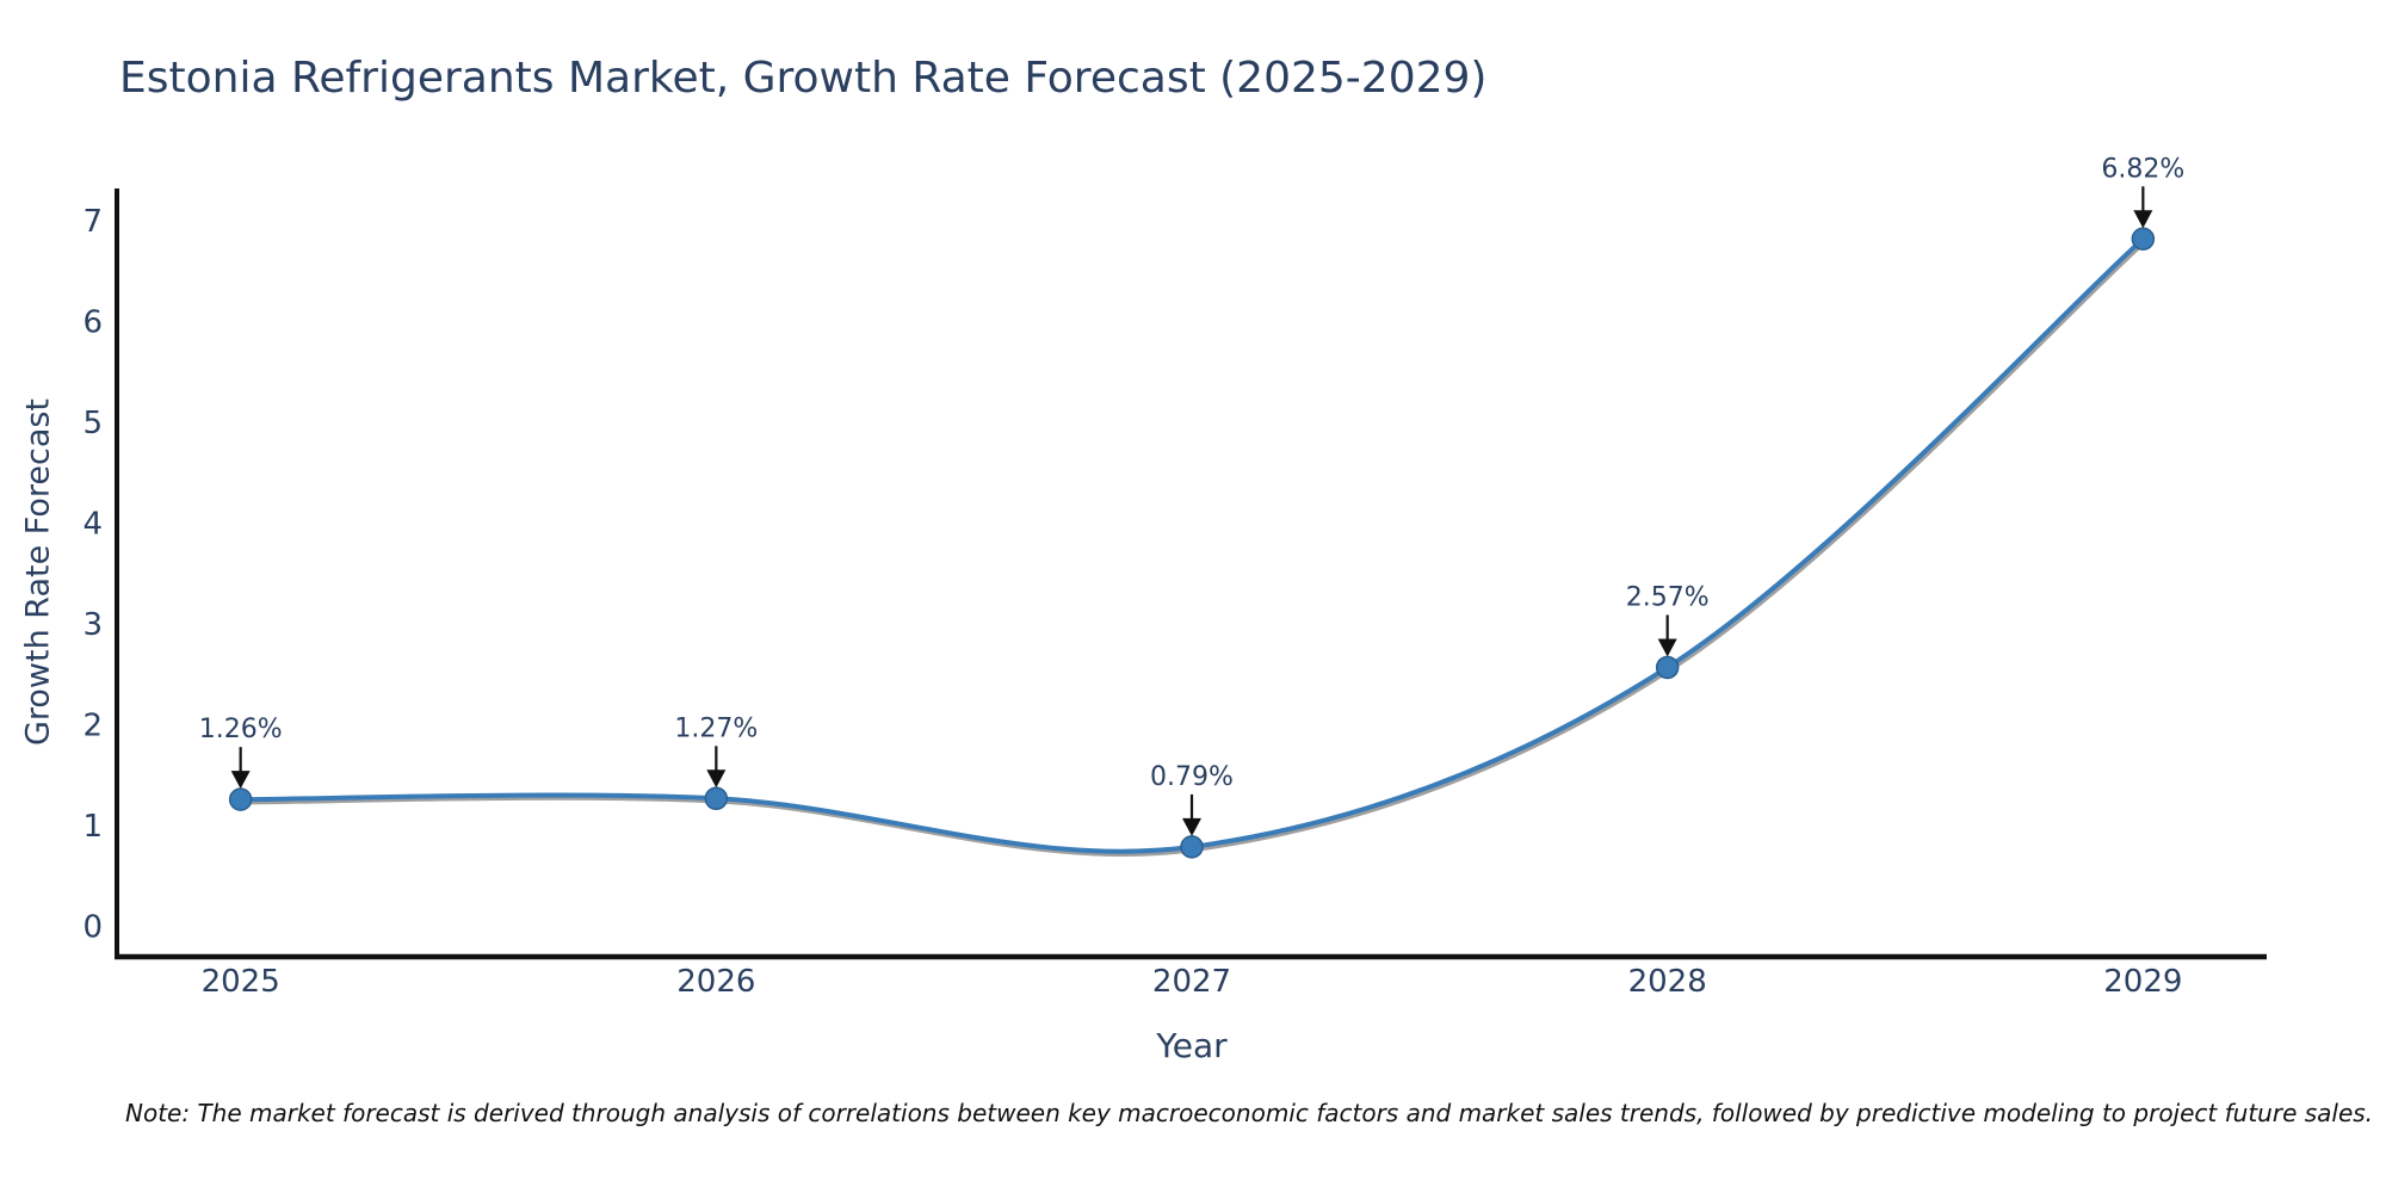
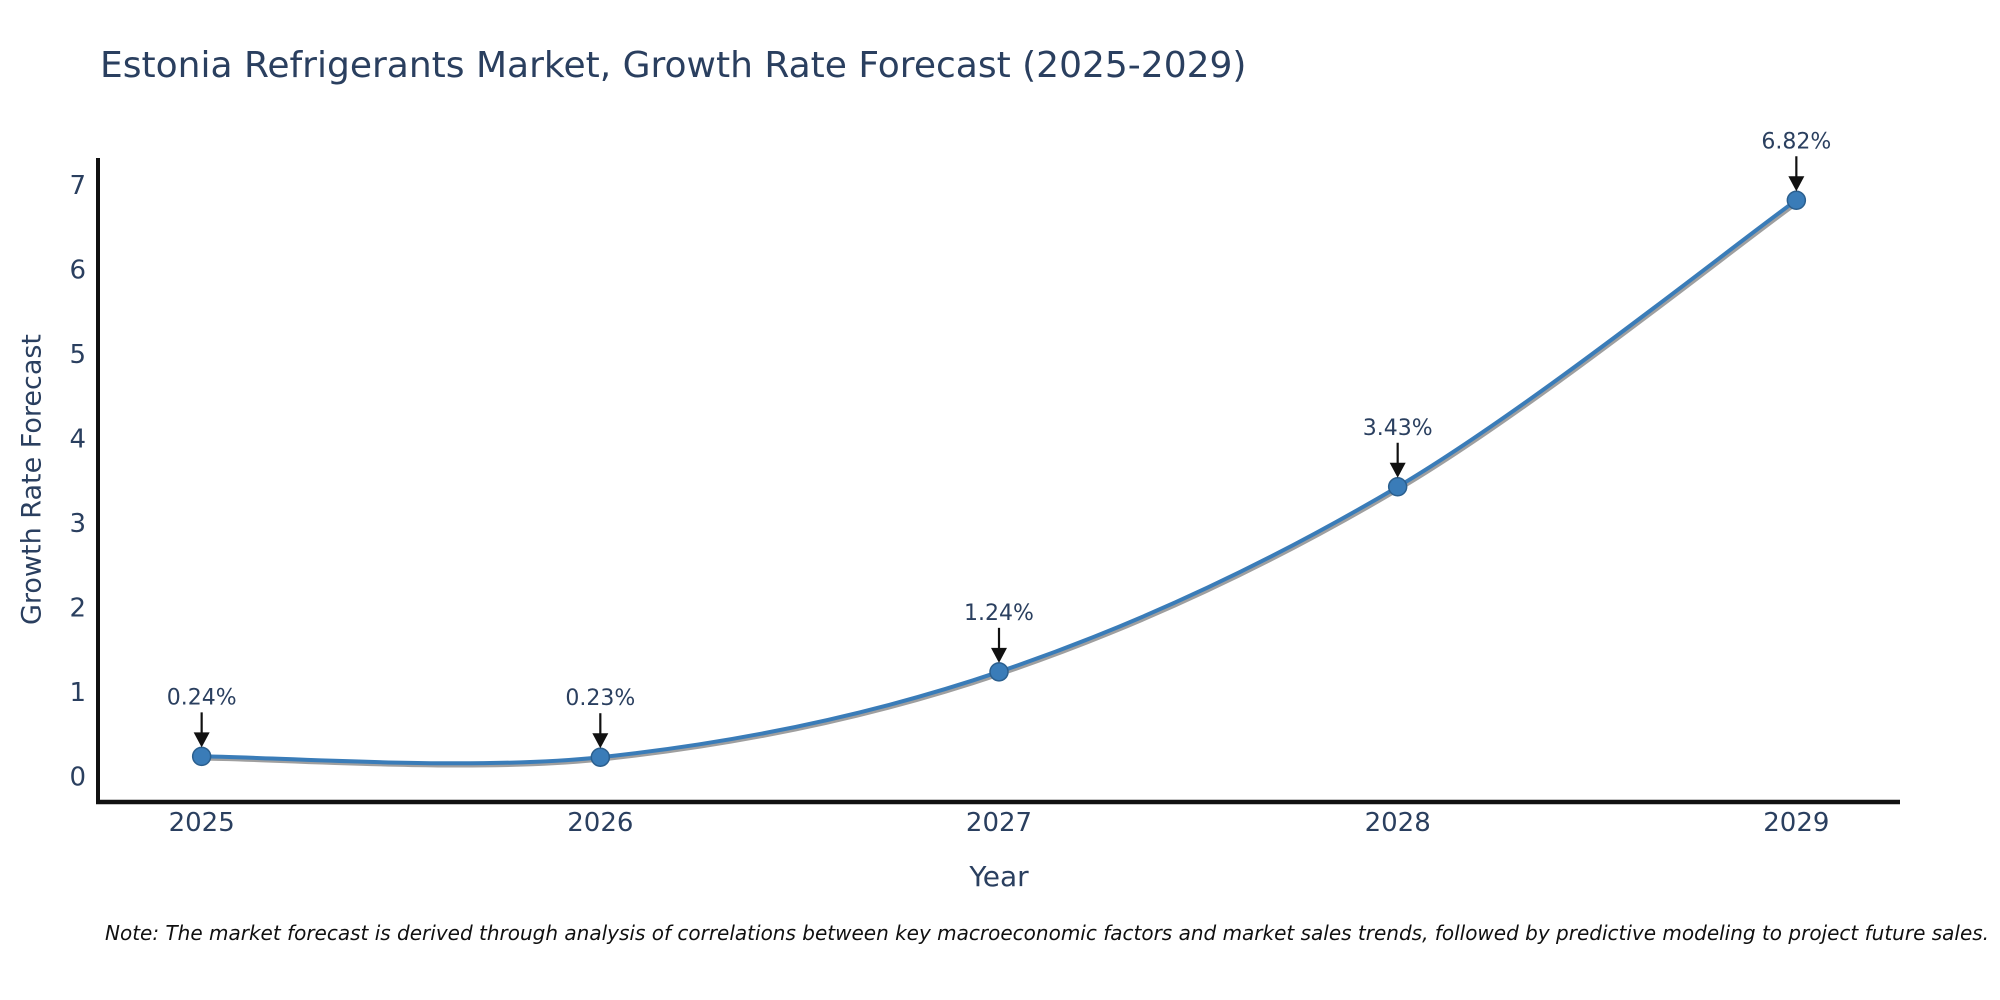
2025: 1.26% -> 0.24%
2026: 1.27% -> 0.23%
2027: 0.79% -> 1.24%
2028: 2.57% -> 3.43%
